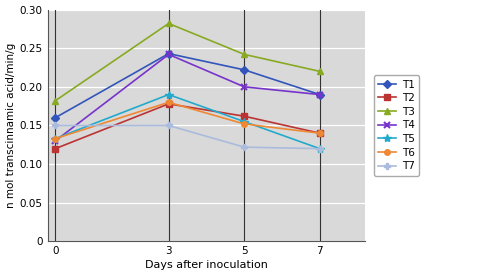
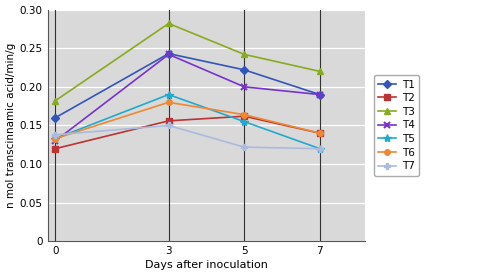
T7/0: 0.150 -> 0.138
T2/3: 0.178 -> 0.156
T6/5: 0.152 -> 0.164
